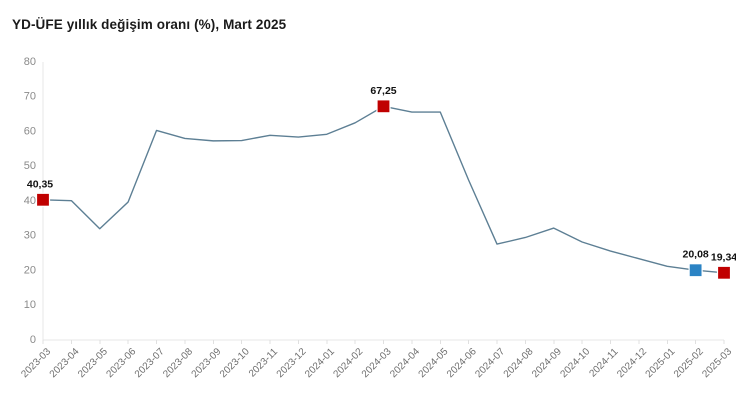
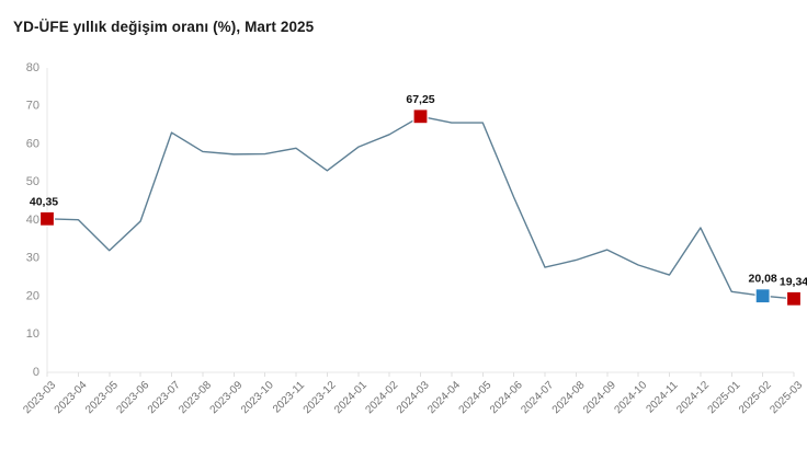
2023-07: 60 -> 63
2023-12: 58 -> 53
2024-12: 23 -> 38
